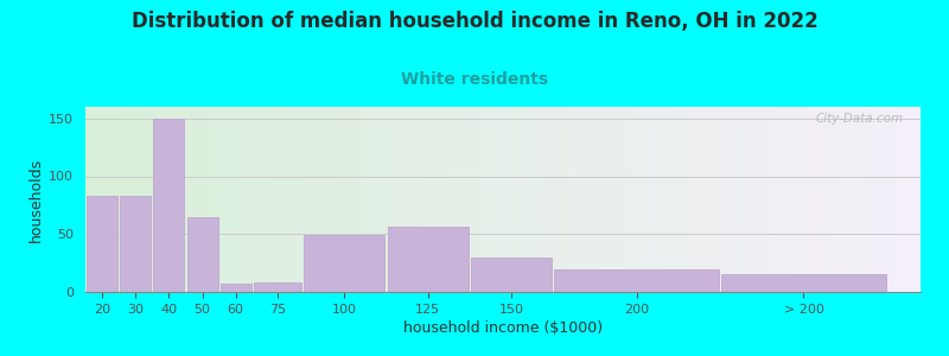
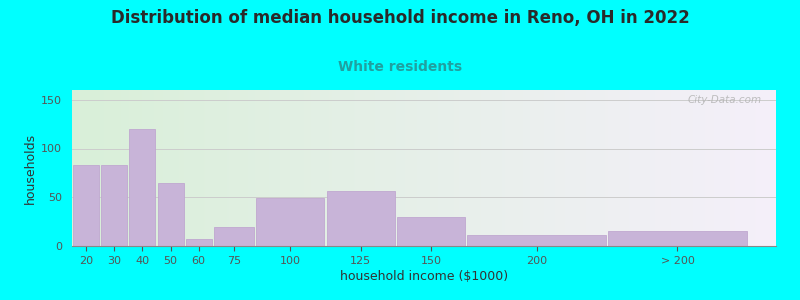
40: 150 -> 120
75: 8 -> 19
200: 20 -> 11
